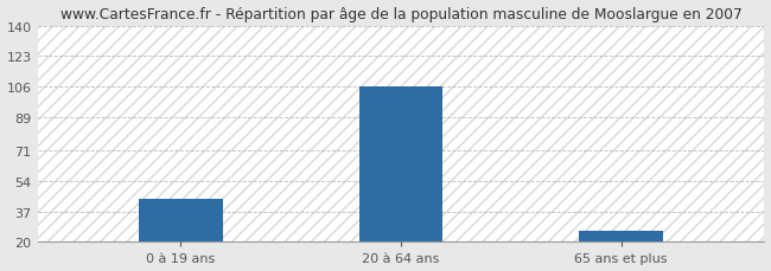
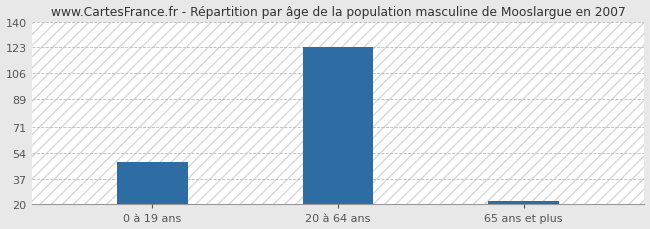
0 à 19 ans: 44 -> 48
20 à 64 ans: 106 -> 123
65 ans et plus: 26 -> 22
